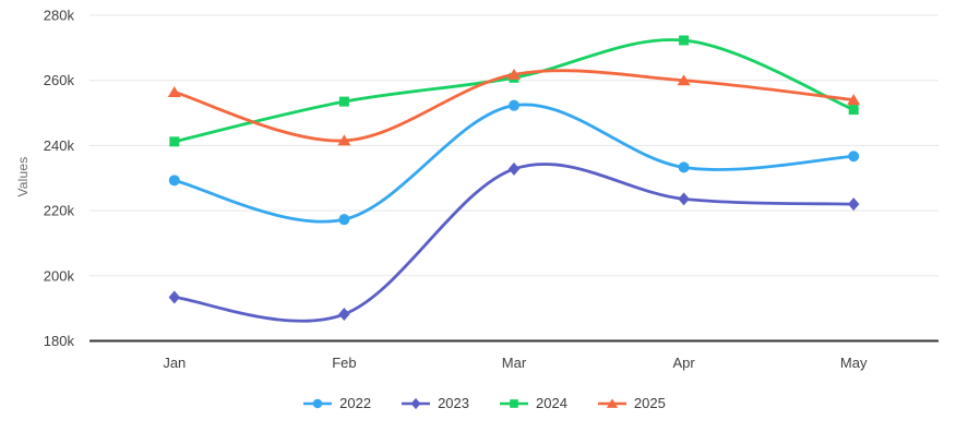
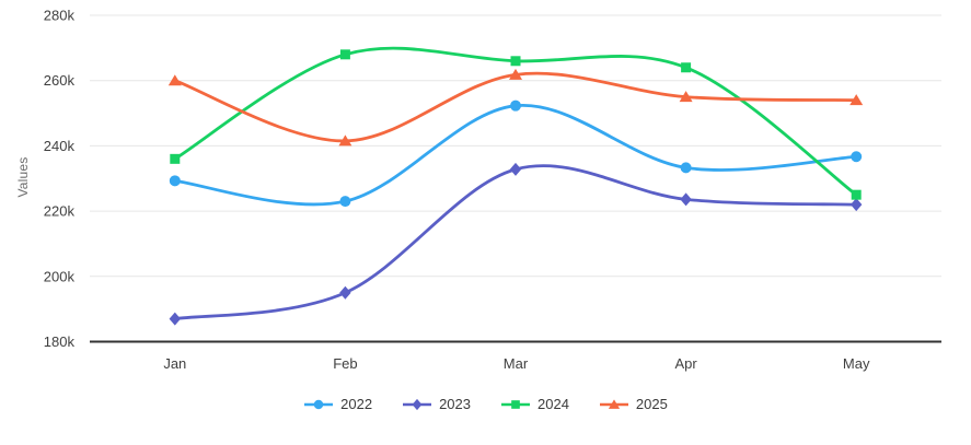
2023/Jan: 193k -> 187k
2024/Jan: 241k -> 236k
2025/Jan: 256k -> 260k
2022/Feb: 217k -> 223k
2023/Feb: 188k -> 195k
2024/Feb: 254k -> 268k
2024/Mar: 261k -> 266k
2024/Apr: 272k -> 264k
2025/Apr: 260k -> 255k
2024/May: 251k -> 225k
